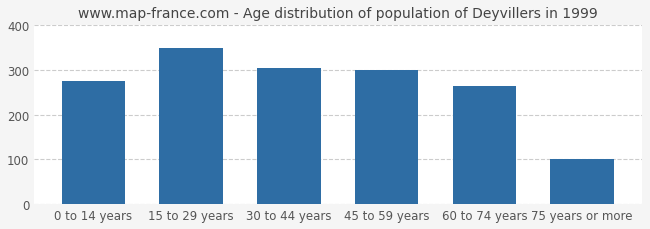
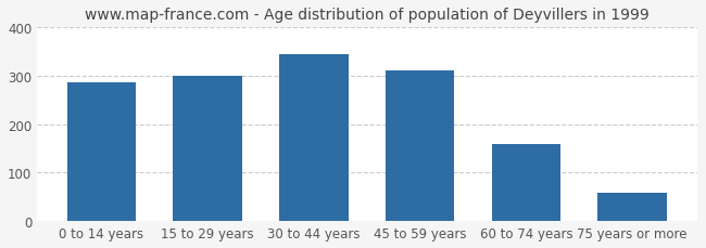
0 to 14 years: 275 -> 287
15 to 29 years: 350 -> 300
30 to 44 years: 305 -> 345
45 to 59 years: 300 -> 312
60 to 74 years: 265 -> 160
75 years or more: 100 -> 58
